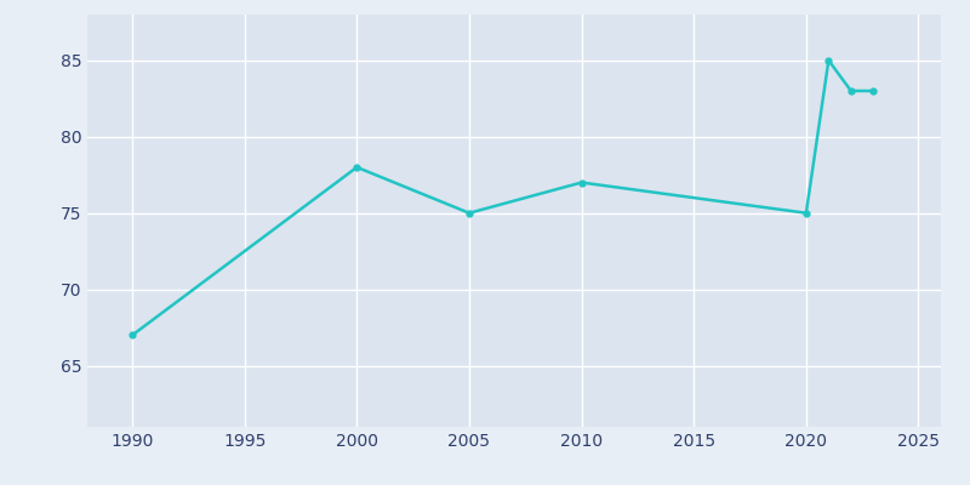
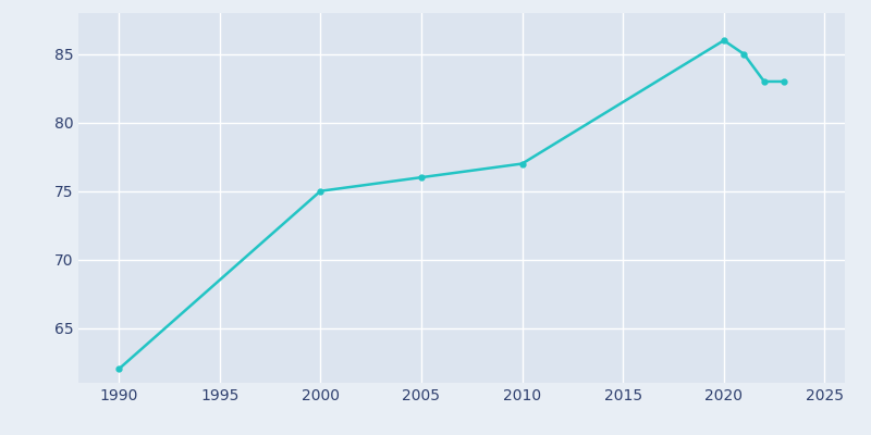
1990: 67 -> 62
2000: 78 -> 75
2005: 75 -> 76
2020: 75 -> 86
